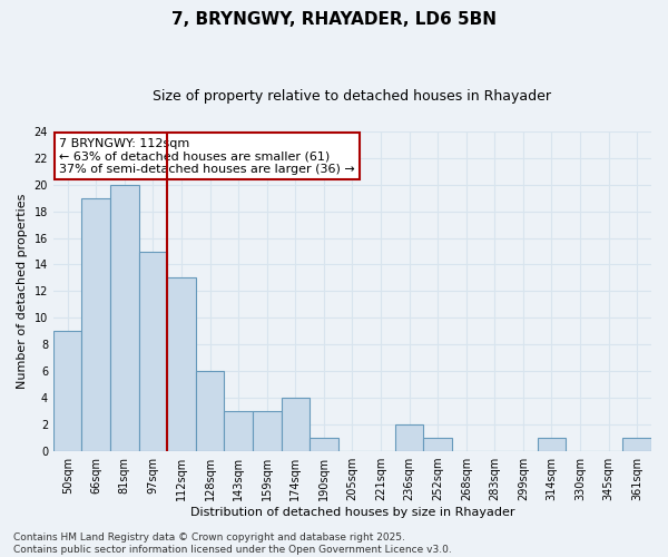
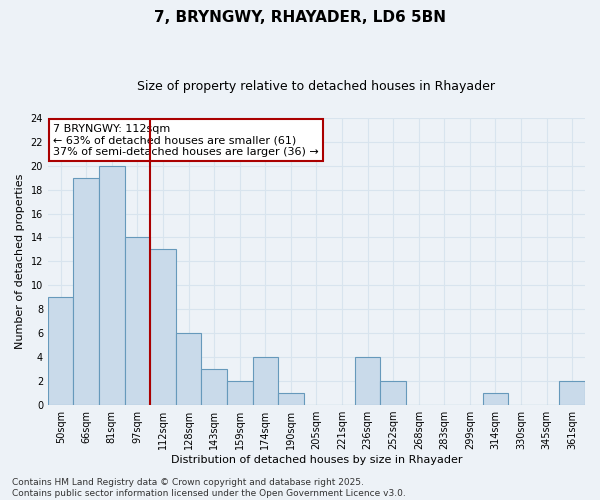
97sqm: 15 -> 14
159sqm: 3 -> 2
236sqm: 2 -> 4
252sqm: 1 -> 2
361sqm: 1 -> 2
